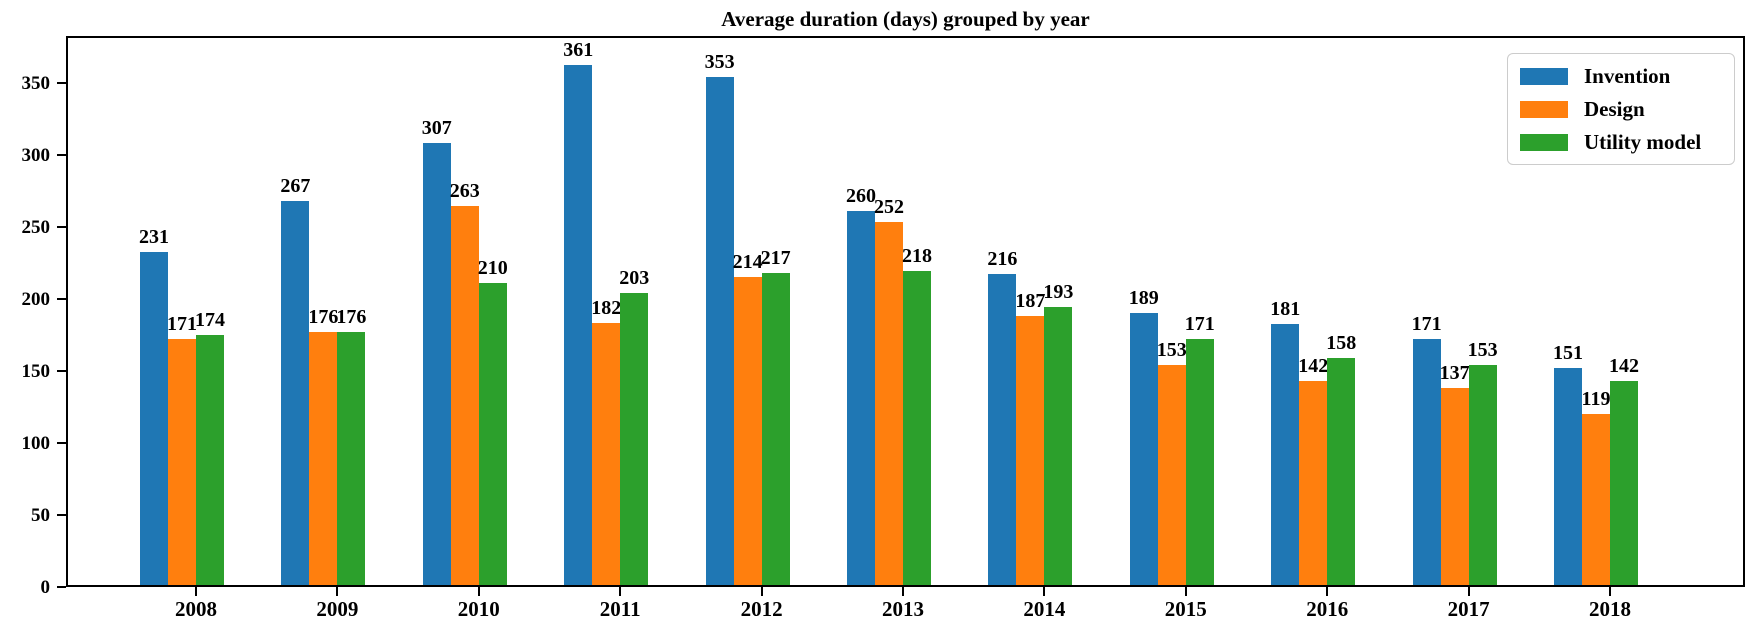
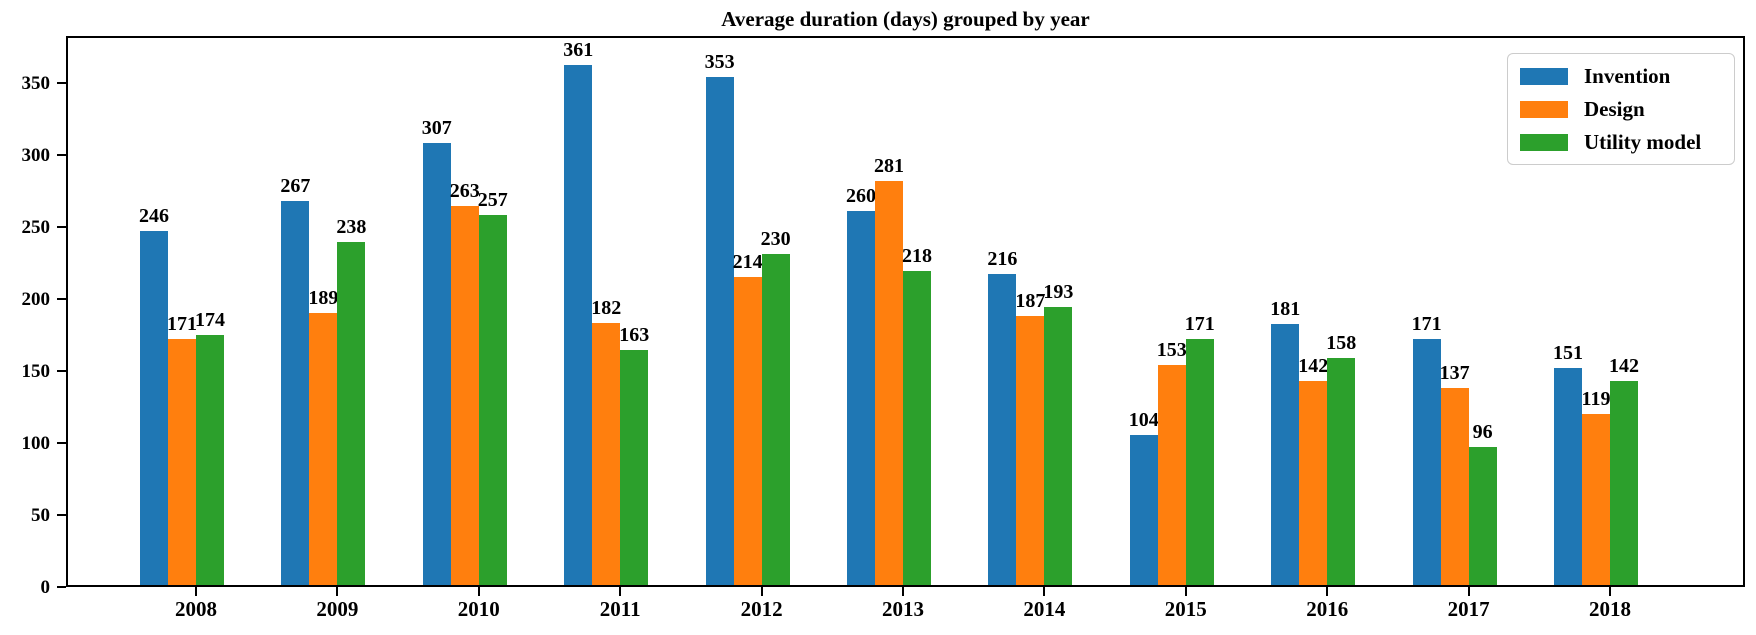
Invention/2008: 231 -> 246
Design/2009: 176 -> 189
Utility model/2009: 176 -> 238
Utility model/2010: 210 -> 257
Utility model/2011: 203 -> 163
Utility model/2012: 217 -> 230
Design/2013: 252 -> 281
Invention/2015: 189 -> 104
Utility model/2017: 153 -> 96
